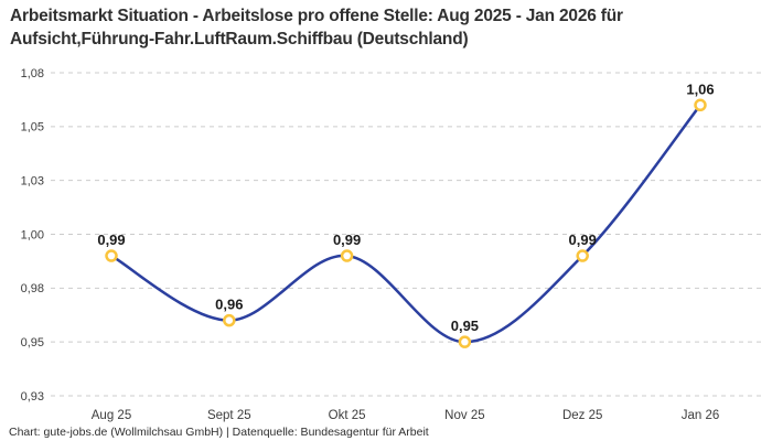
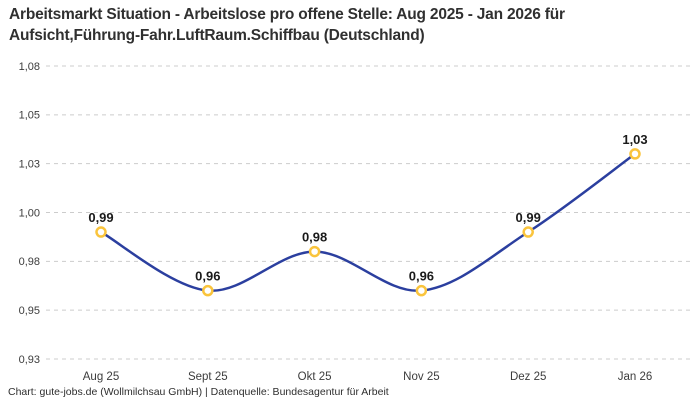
Okt 25: 0,99 -> 0,98
Nov 25: 0,95 -> 0,96
Jan 26: 1,06 -> 1,03
